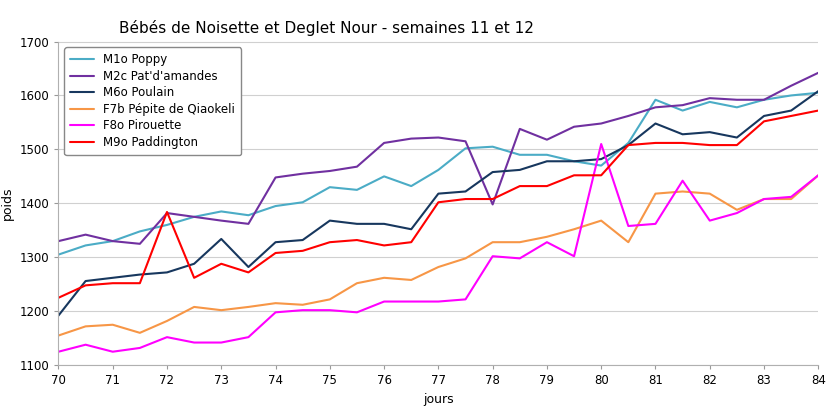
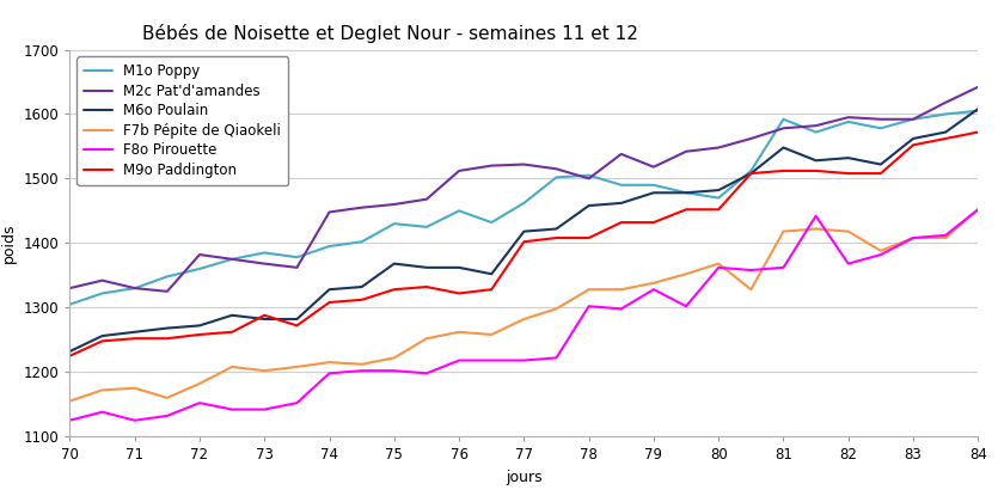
M6o Poulain/70: 1192 -> 1232
M9o Paddington/72: 1384 -> 1258
M6o Poulain/73: 1334 -> 1282
M2c Pat'd'amandes/78: 1398 -> 1500
F8o Pirouette/80: 1510 -> 1362
